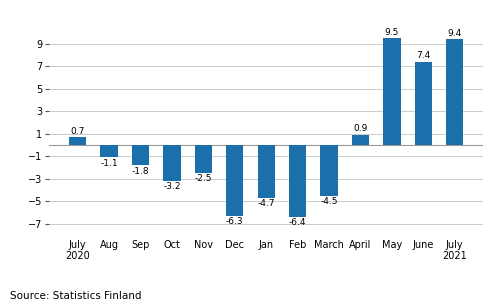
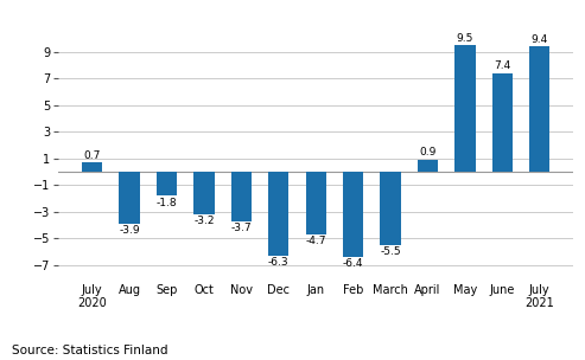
Aug: -1.1 -> -3.9
Nov: -2.5 -> -3.7
March: -4.5 -> -5.5
